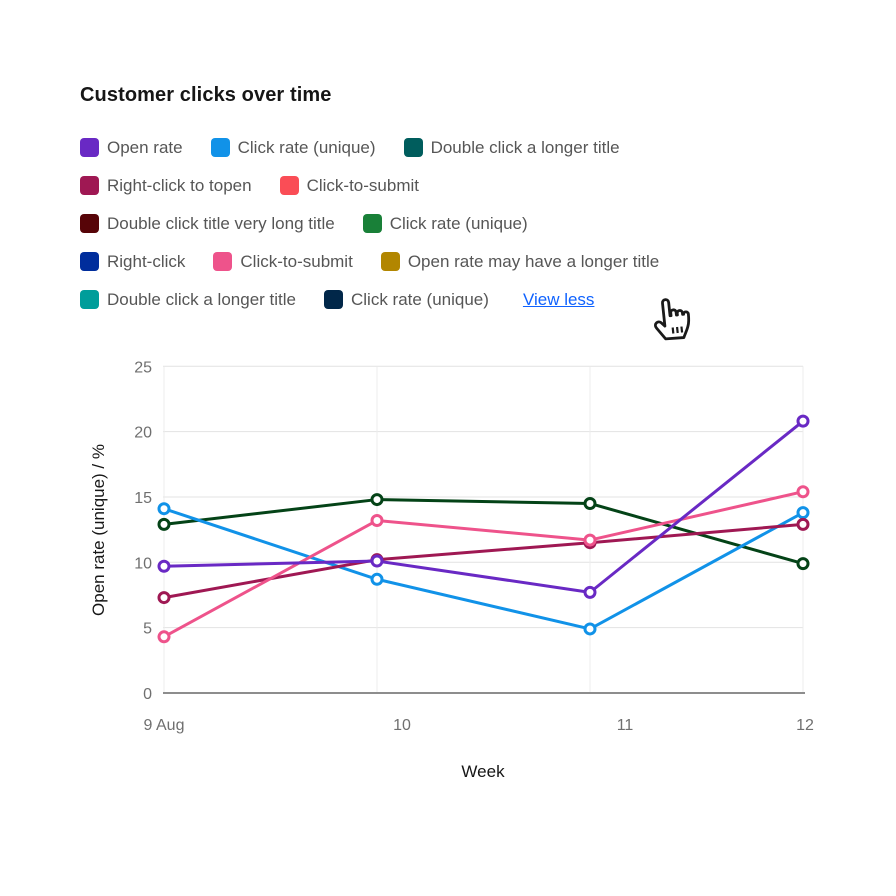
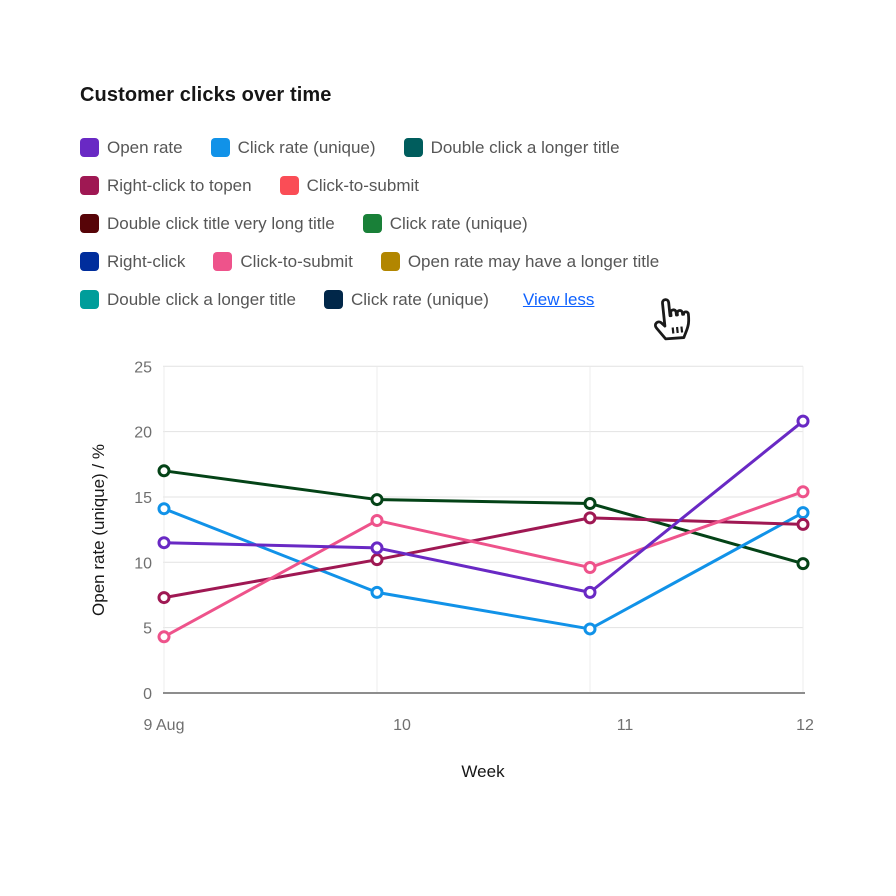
Double click a longer title/9 Aug: 12.9 -> 17.0
Open rate/9 Aug: 9.7 -> 11.5
Click rate (unique)/10: 8.7 -> 7.7
Open rate/10: 10.1 -> 11.1
Right-click to topen/11: 11.5 -> 13.4
Click-to-submit/11: 11.7 -> 9.6
